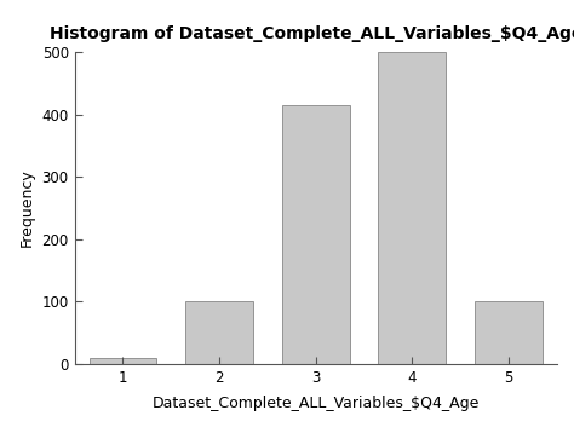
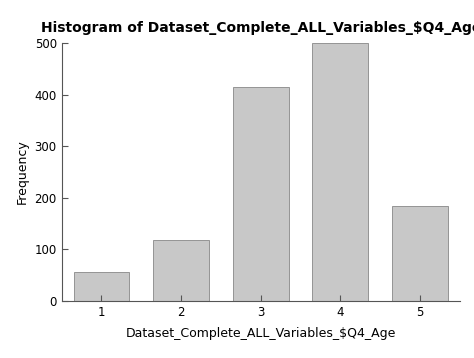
1: 10 -> 56
2: 100 -> 118
5: 100 -> 184
